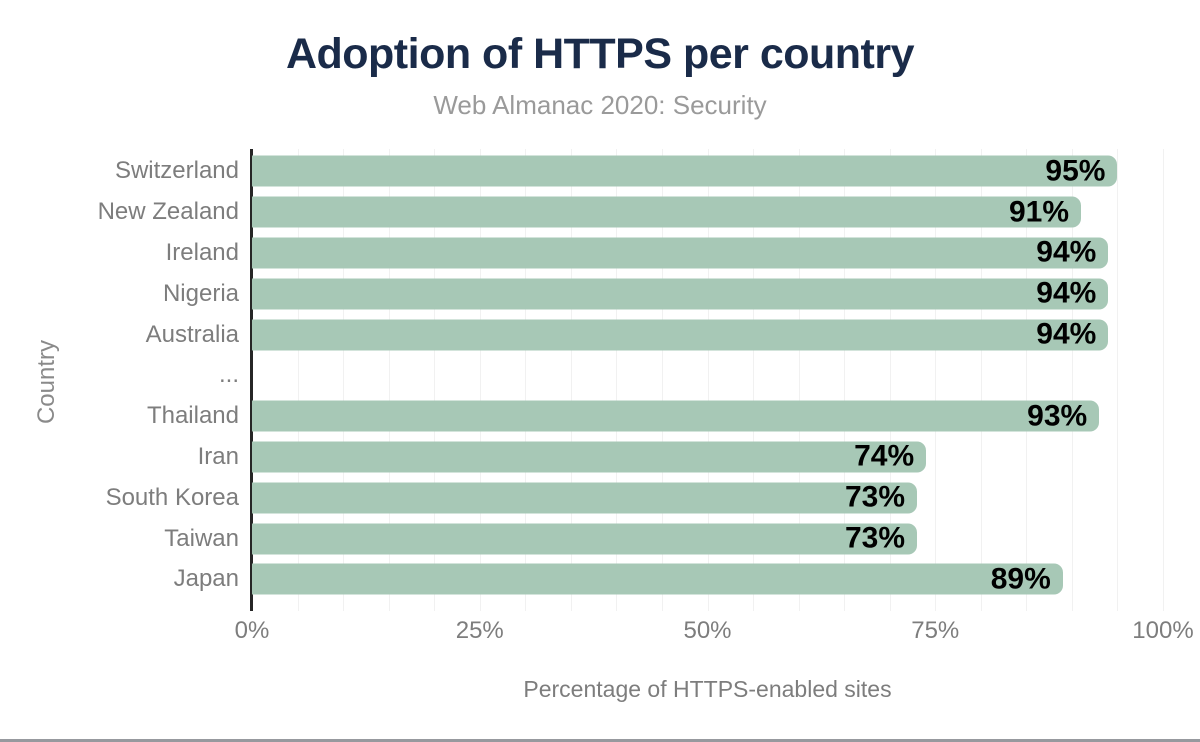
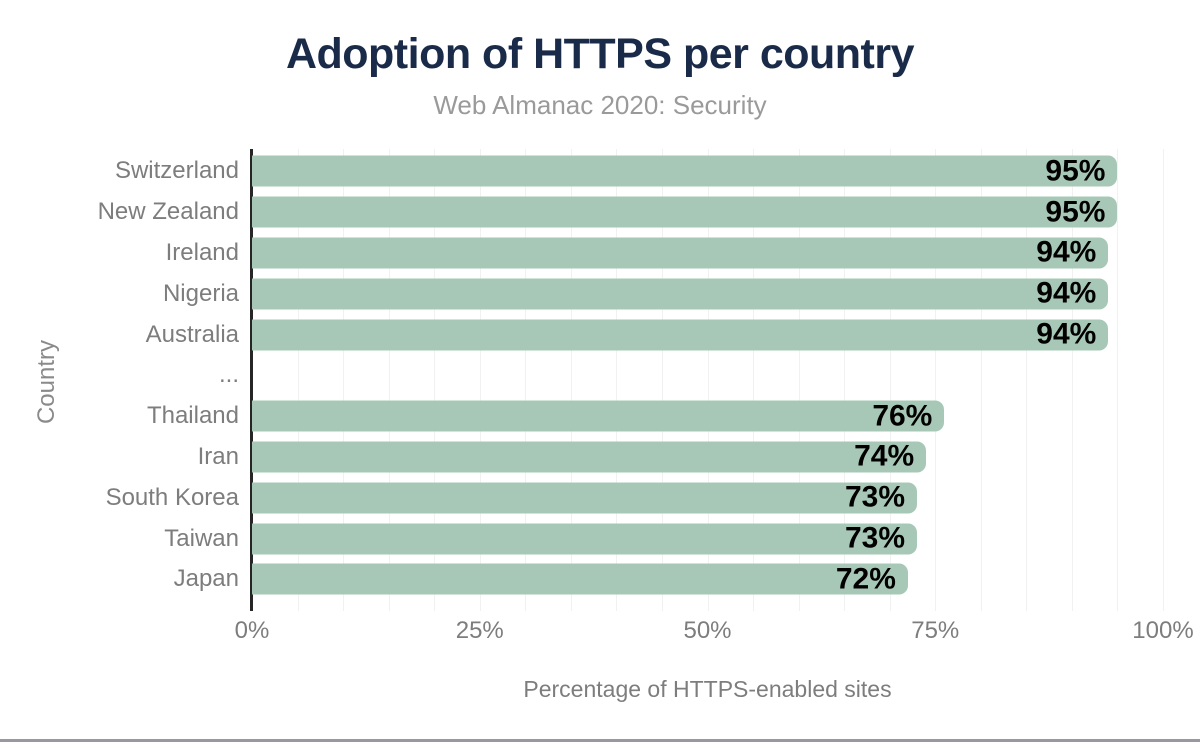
New Zealand: 91% -> 95%
Thailand: 93% -> 76%
Japan: 89% -> 72%
